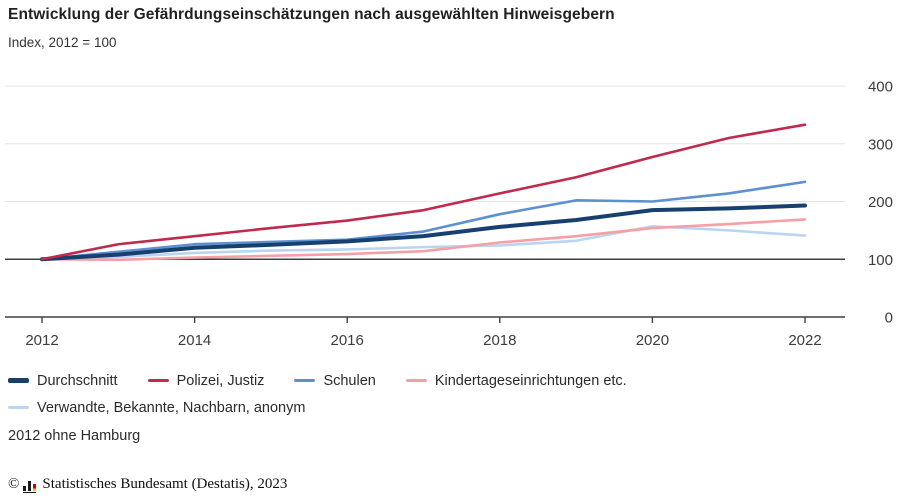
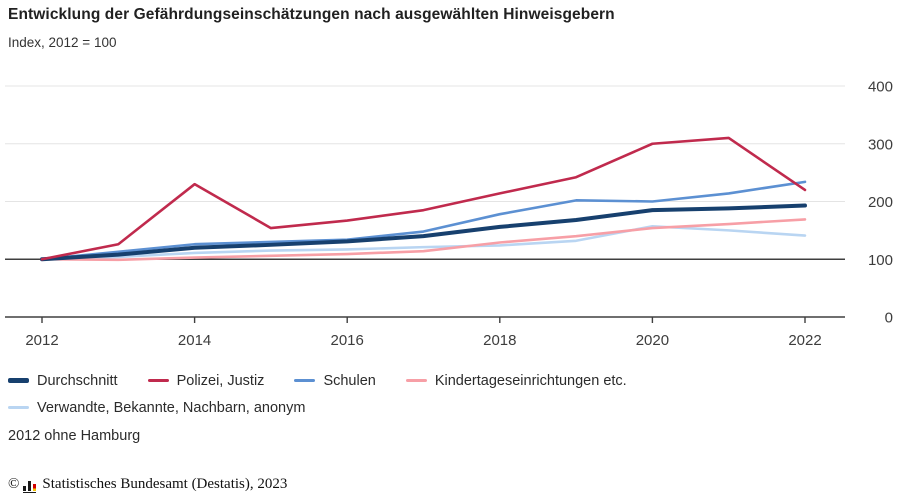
Polizei, Justiz/2014: 140 -> 230
Polizei, Justiz/2020: 280 -> 300
Polizei, Justiz/2022: 330 -> 220
